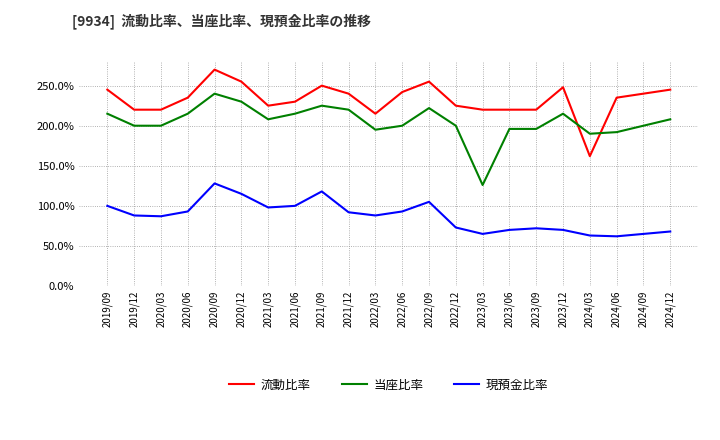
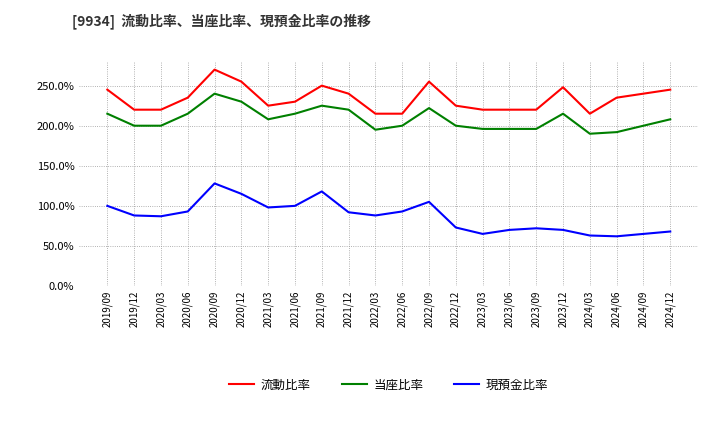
流動比率/2022/06: 242% -> 215%
当座比率/2023/03: 126% -> 196%
流動比率/2024/03: 162% -> 215%
